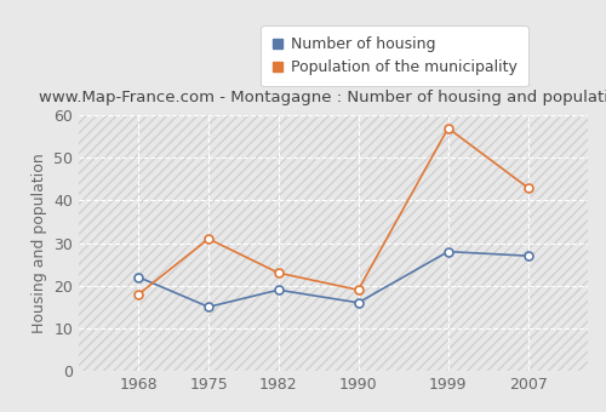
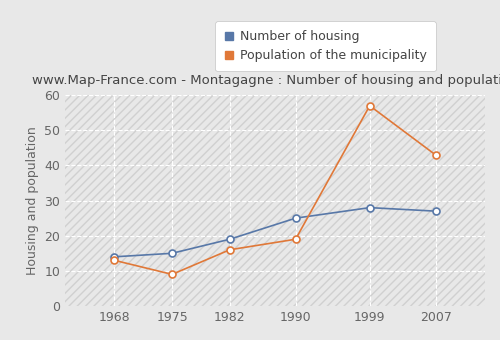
Number of housing/1968: 22 -> 14
Population of the municipality/1968: 18 -> 13
Population of the municipality/1975: 31 -> 9
Population of the municipality/1982: 23 -> 16
Number of housing/1990: 16 -> 25
